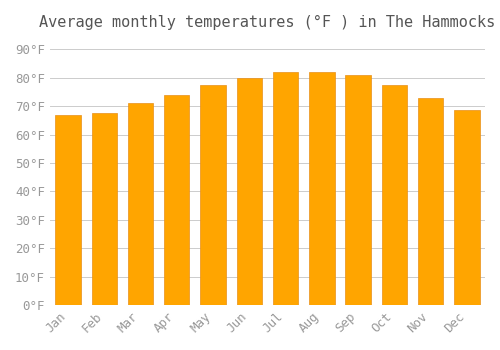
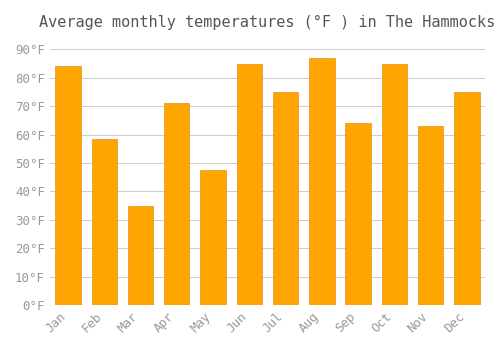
Jan: 67.0°F -> 84.0°F
Feb: 67.5°F -> 58.5°F
Mar: 71.0°F -> 35.0°F
Apr: 74.0°F -> 71.0°F
May: 77.5°F -> 47.5°F
Jun: 80.0°F -> 85.0°F
Jul: 82.0°F -> 75.0°F
Aug: 82.0°F -> 87.0°F
Sep: 81.0°F -> 64.0°F
Oct: 77.5°F -> 85.0°F
Nov: 73.0°F -> 63.0°F
Dec: 68.5°F -> 75.0°F
